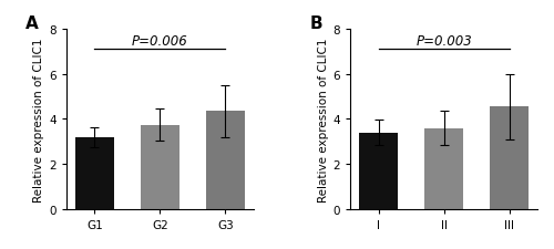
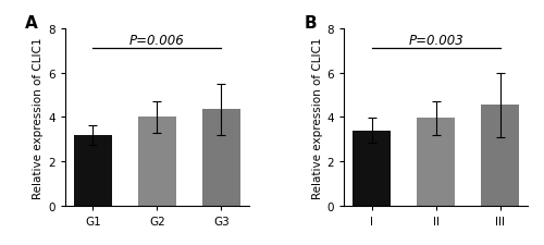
G2: 3.75 -> 4.00
II: 3.60 -> 3.95
